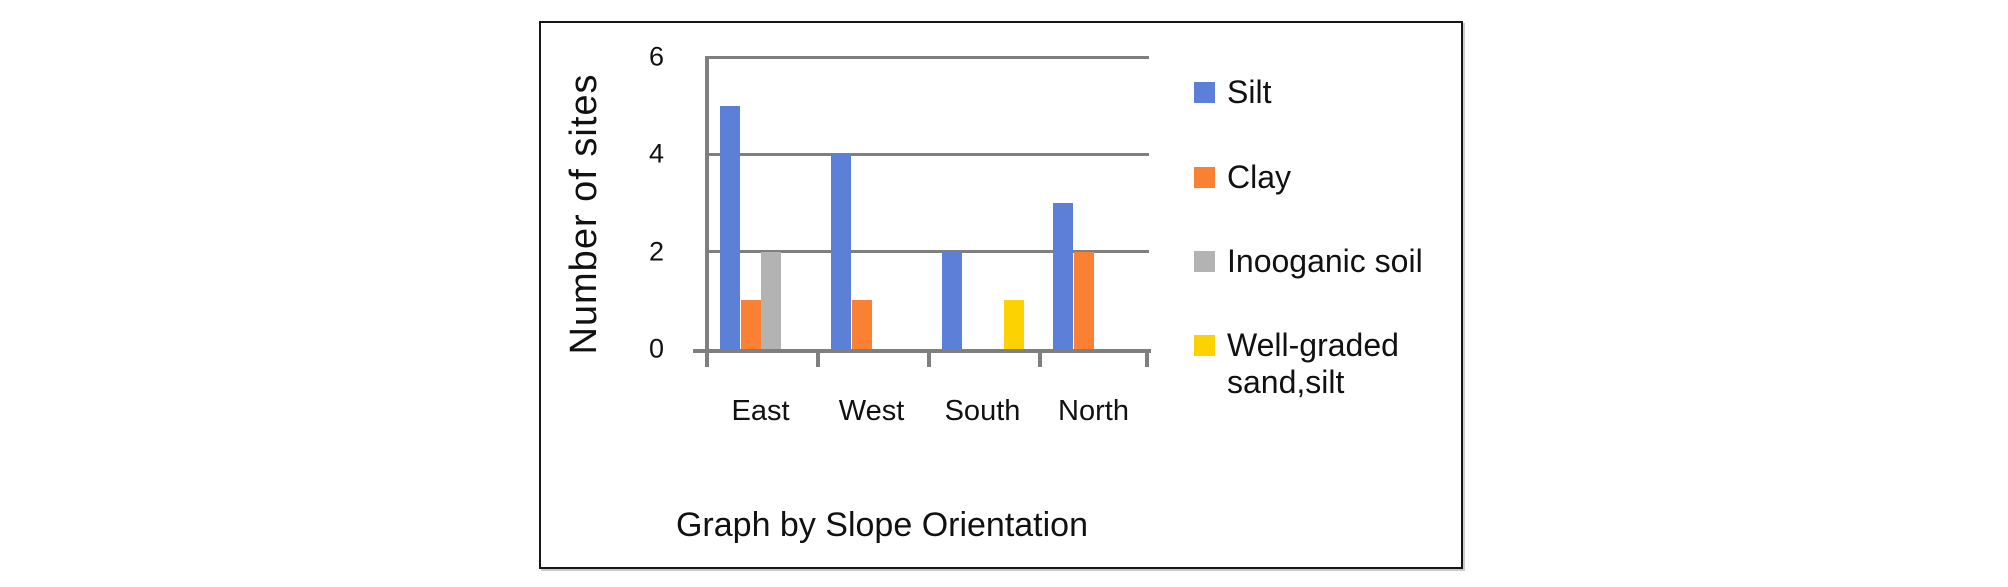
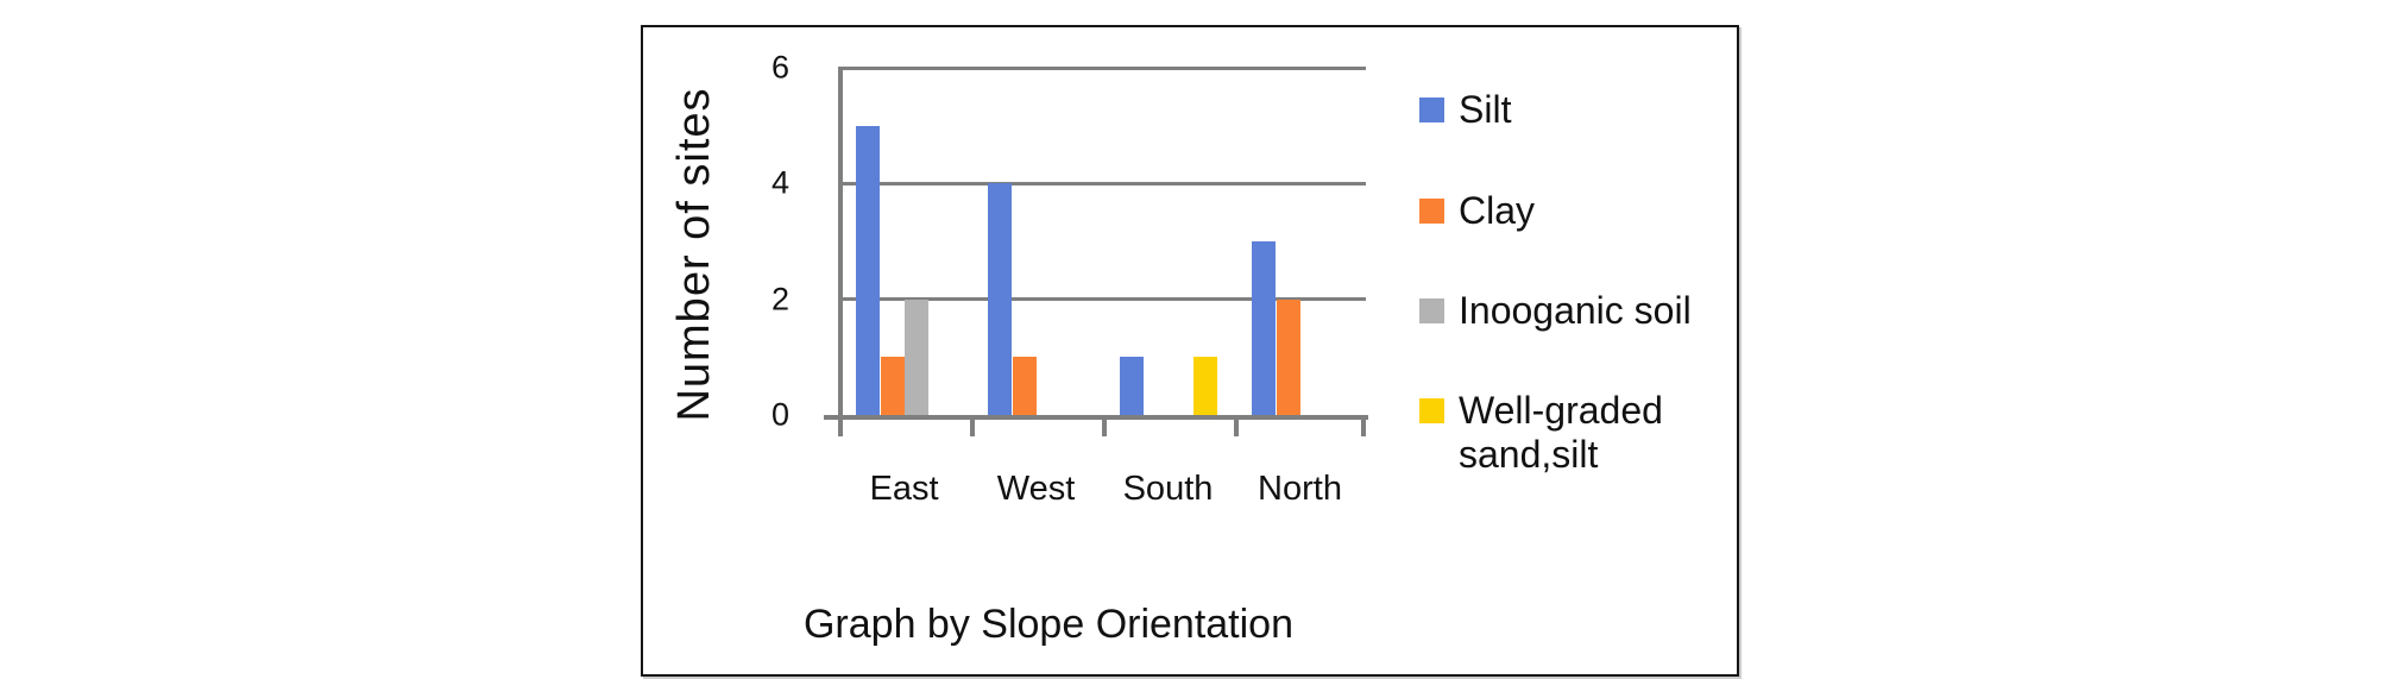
Silt/South: 2 -> 1
